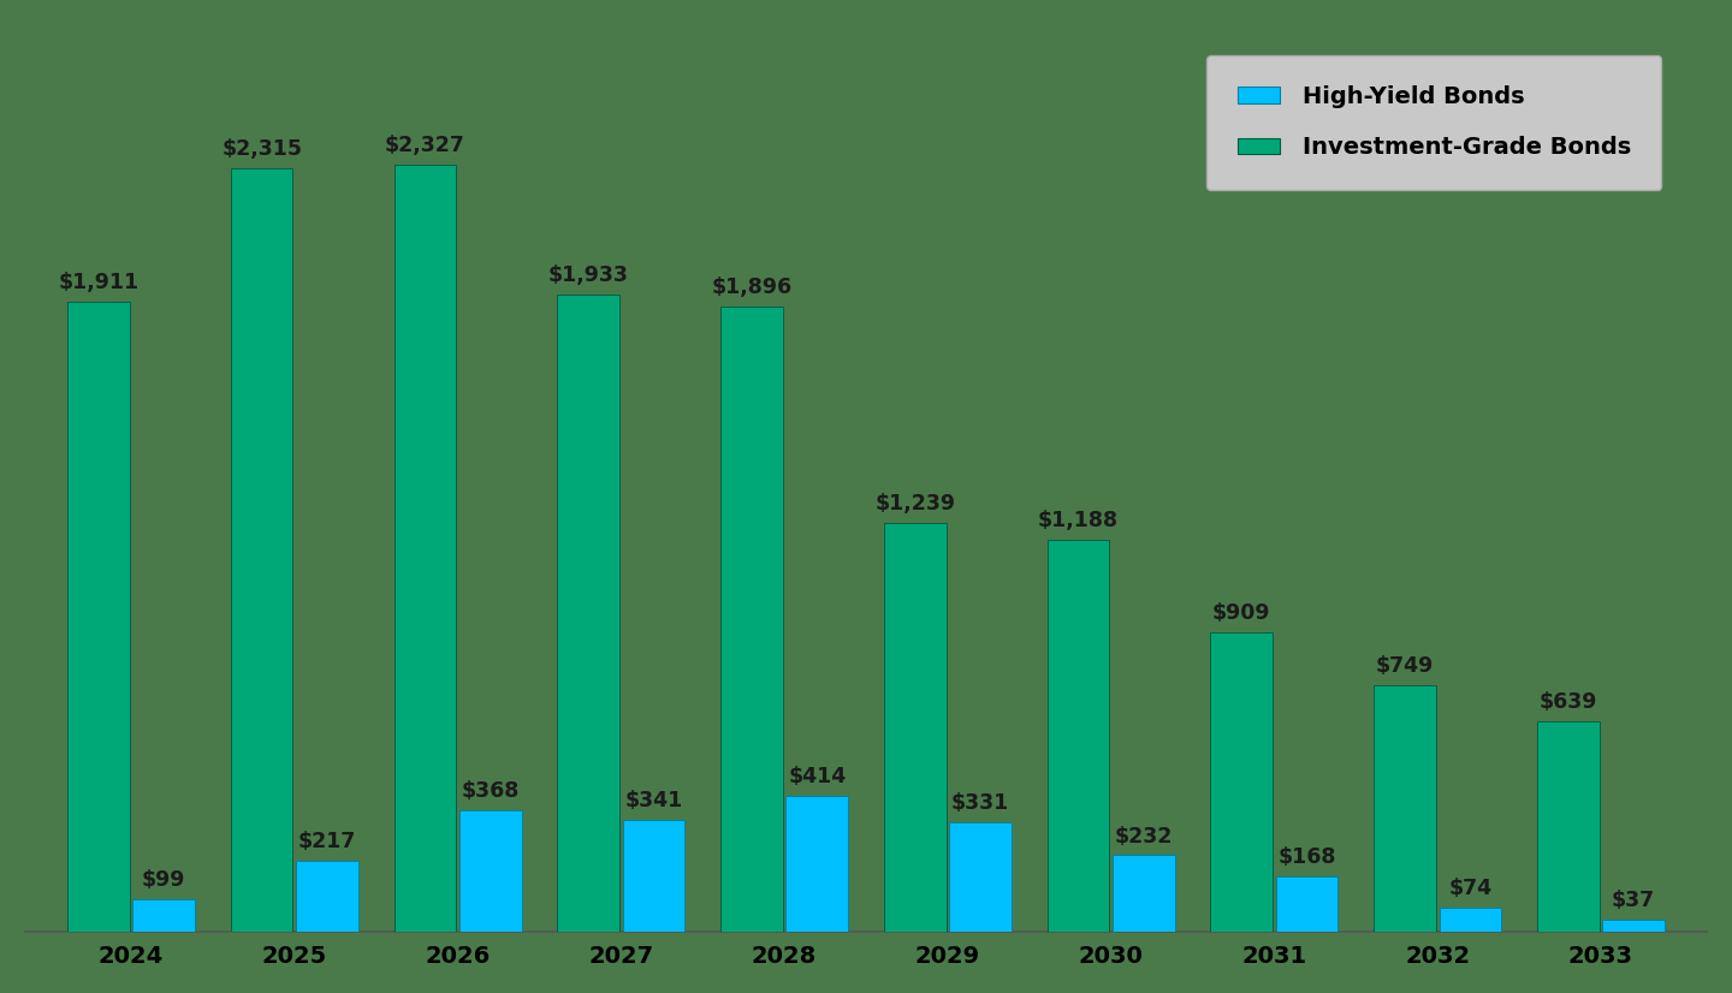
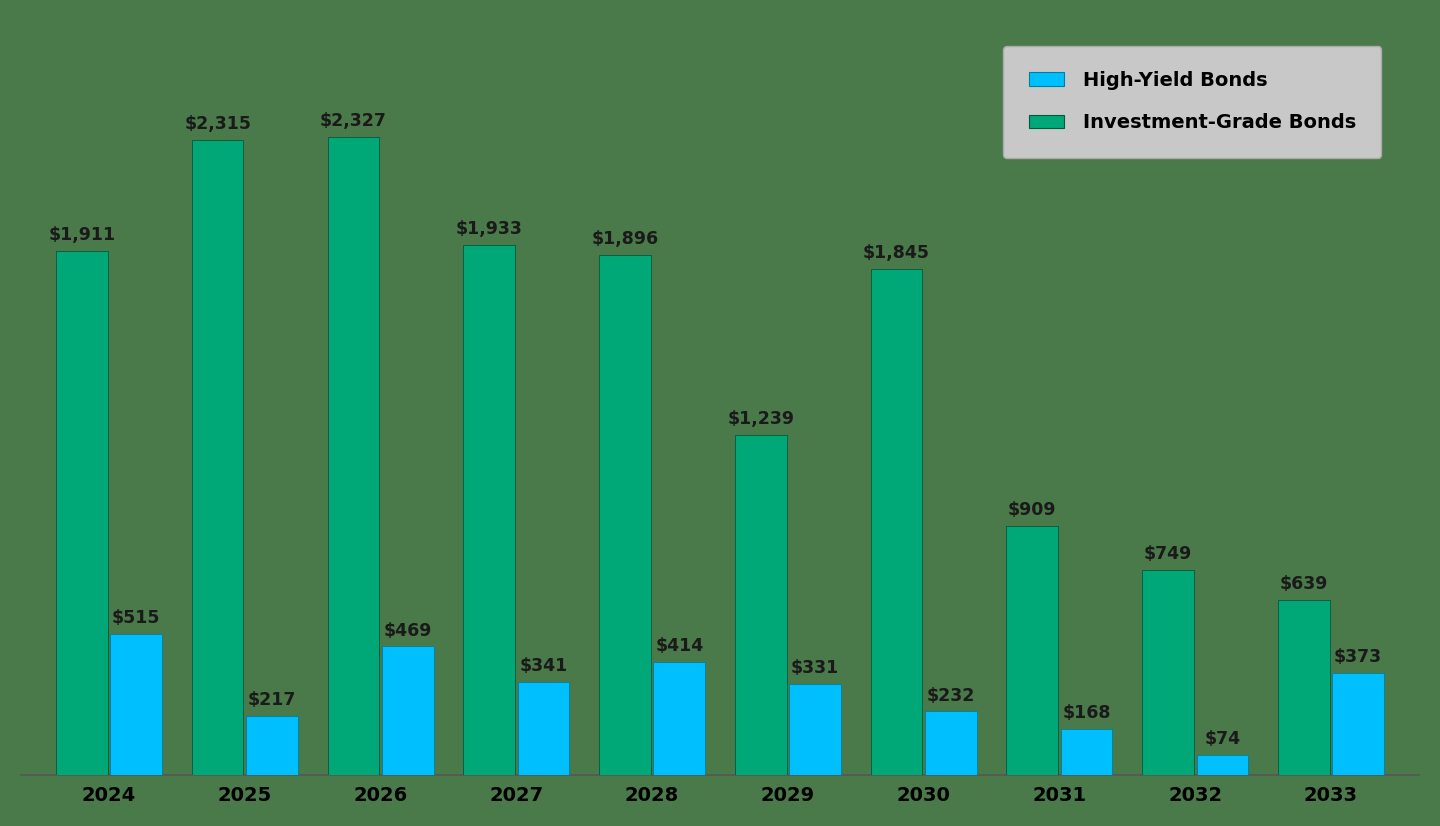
High-Yield Bonds/2024: $99 -> $515
High-Yield Bonds/2026: $368 -> $469
Investment-Grade Bonds/2030: $1,188 -> $1,845
High-Yield Bonds/2033: $37 -> $373
